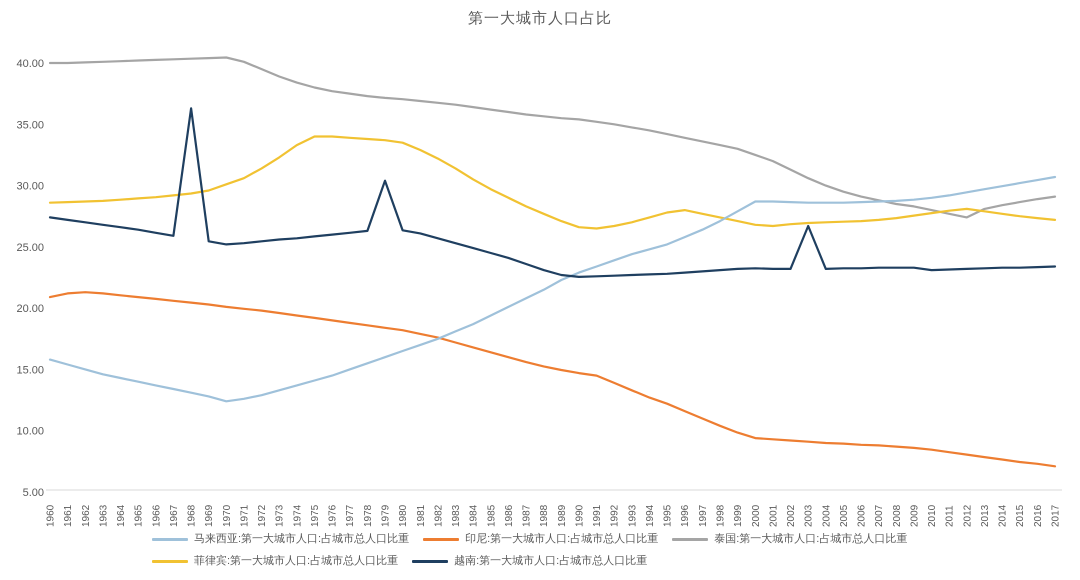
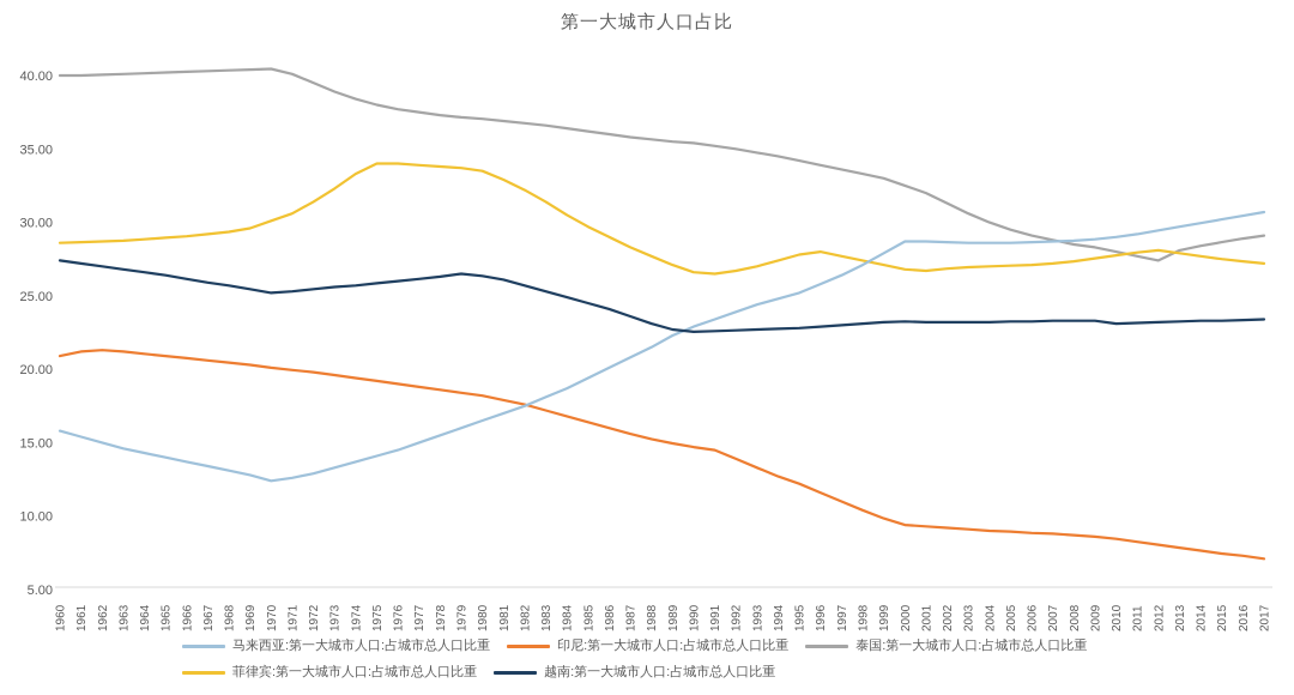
越南:第一大城市人口:占城市总人口比重/1968: 36.3 -> 25.7
越南:第一大城市人口:占城市总人口比重/1979: 30.4 -> 26.5
越南:第一大城市人口:占城市总人口比重/2003: 26.7 -> 23.2
